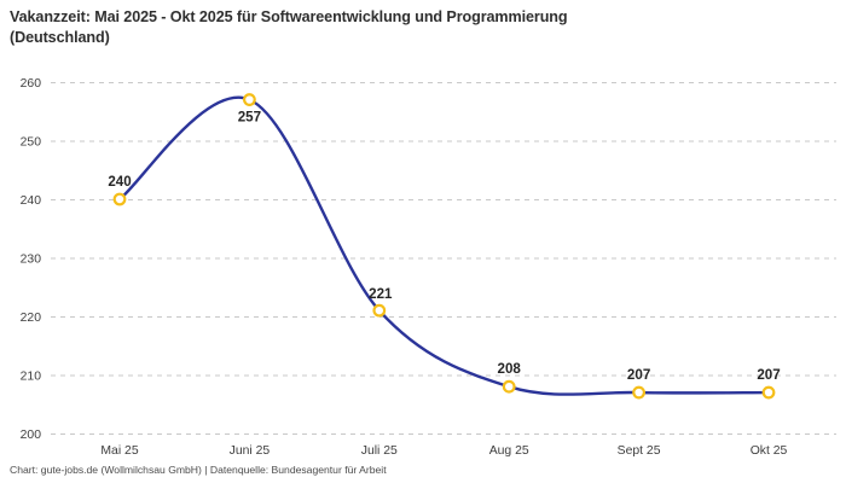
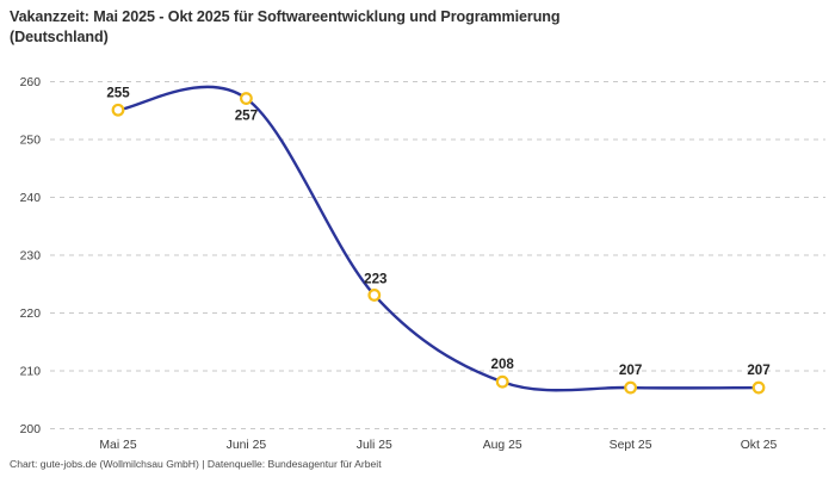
Mai 25: 240 -> 255
Juli 25: 221 -> 223
